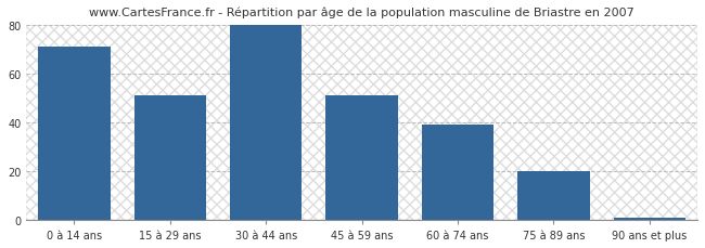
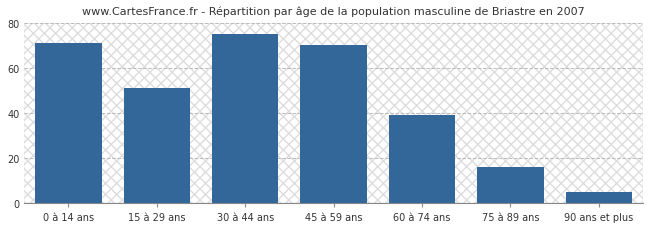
30 à 44 ans: 80 -> 75
45 à 59 ans: 51 -> 70
75 à 89 ans: 20 -> 16
90 ans et plus: 1 -> 5
